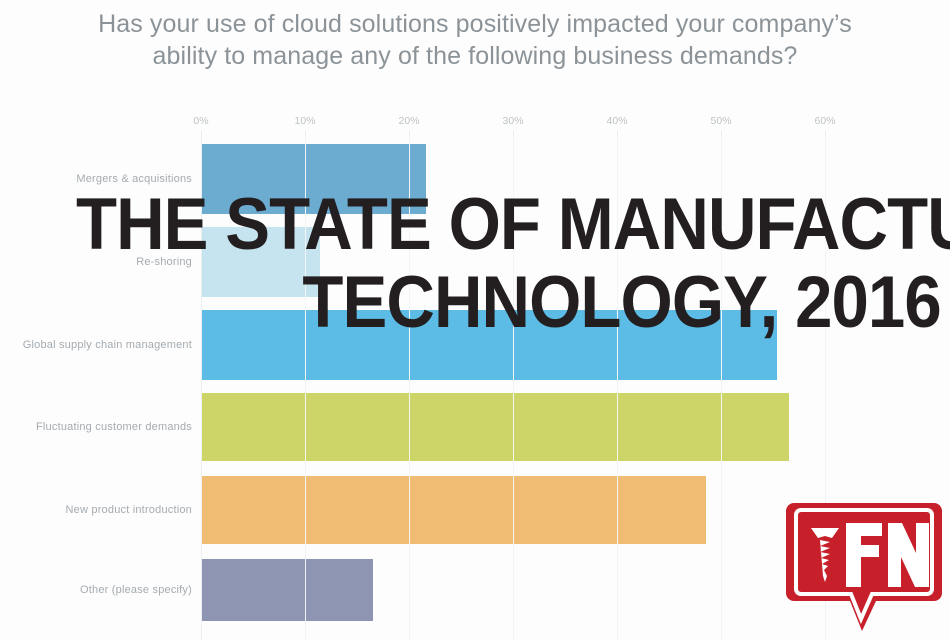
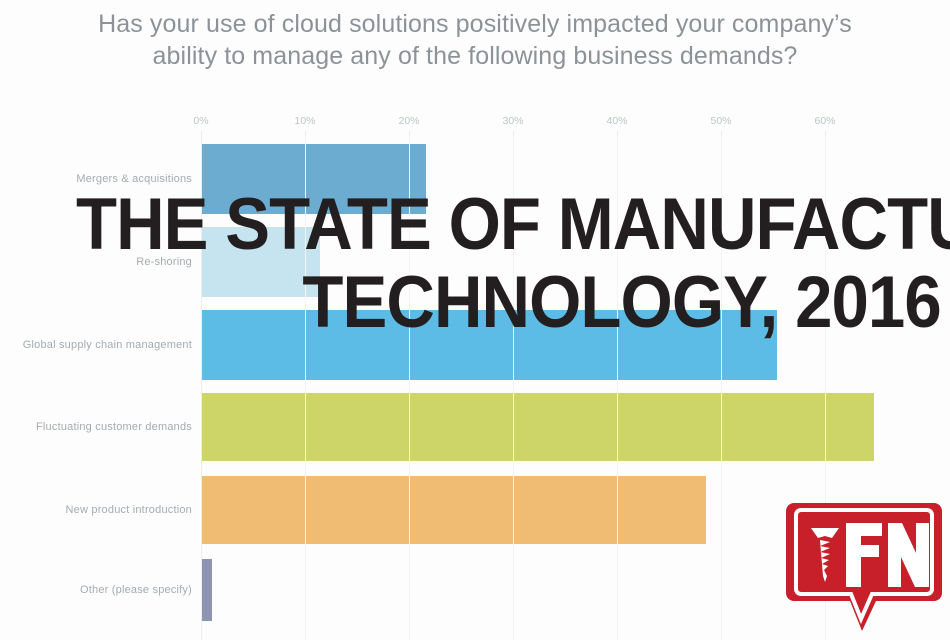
Fluctuating customer demands: 56.5% -> 64.7%
Other (please specify): 16.5% -> 1.1%
